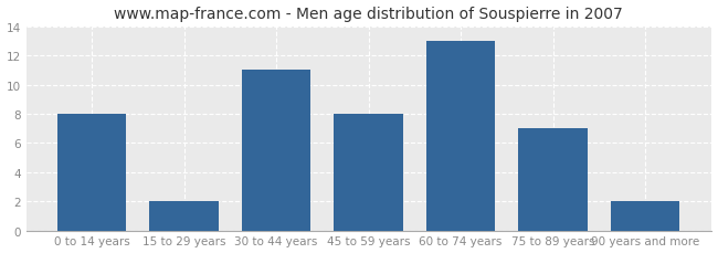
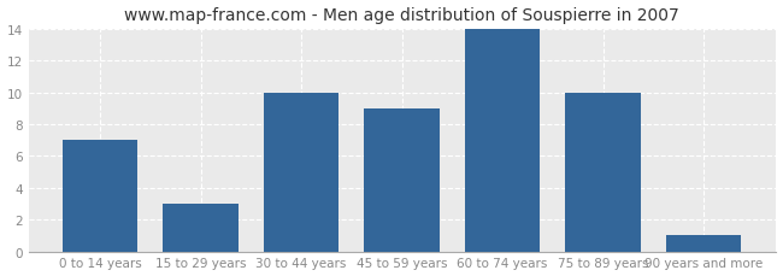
0 to 14 years: 8 -> 7
15 to 29 years: 2 -> 3
30 to 44 years: 11 -> 10
45 to 59 years: 8 -> 9
60 to 74 years: 13 -> 14
75 to 89 years: 7 -> 10
90 years and more: 2 -> 1
